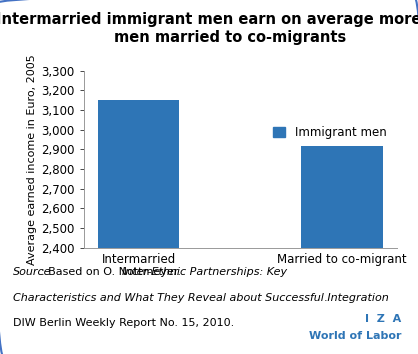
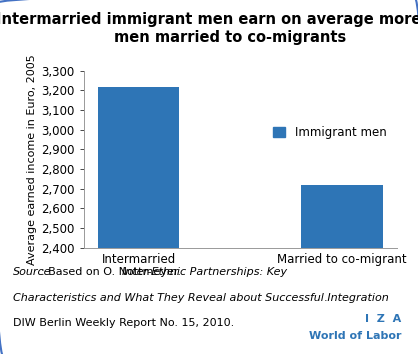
Intermarried: 3,150 -> 3,220
Married to co-migrant: 2,920 -> 2,720
